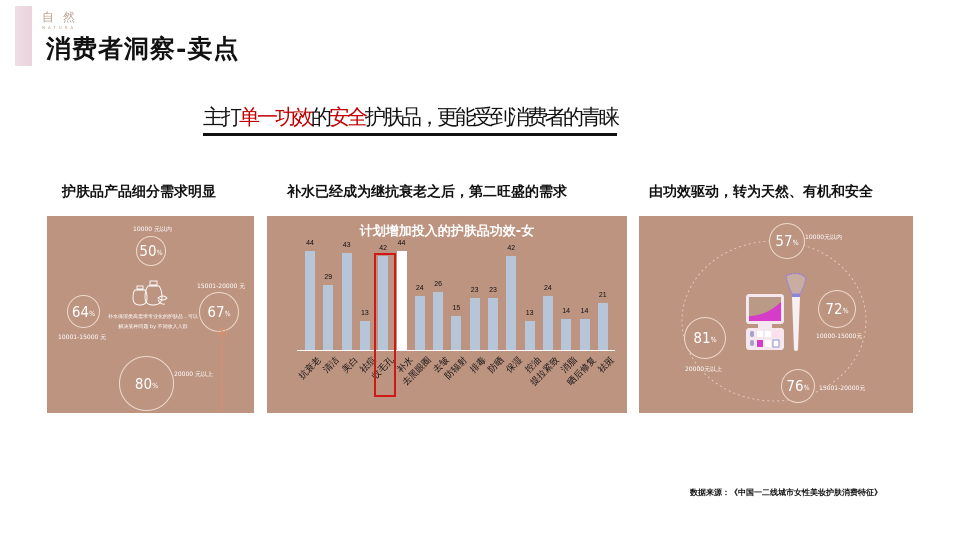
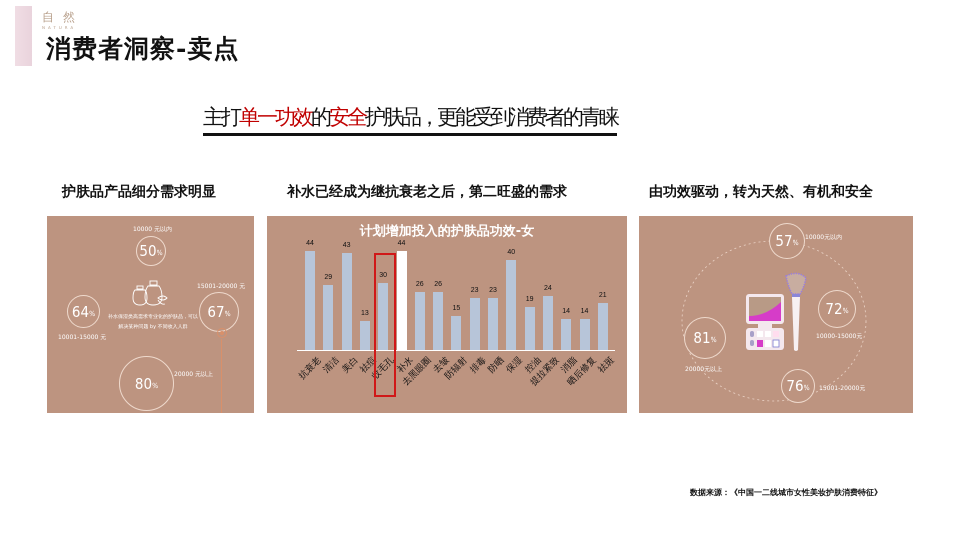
收毛孔: 42 -> 30
去黑眼圈: 24 -> 26
保湿: 42 -> 40
控油: 13 -> 19
